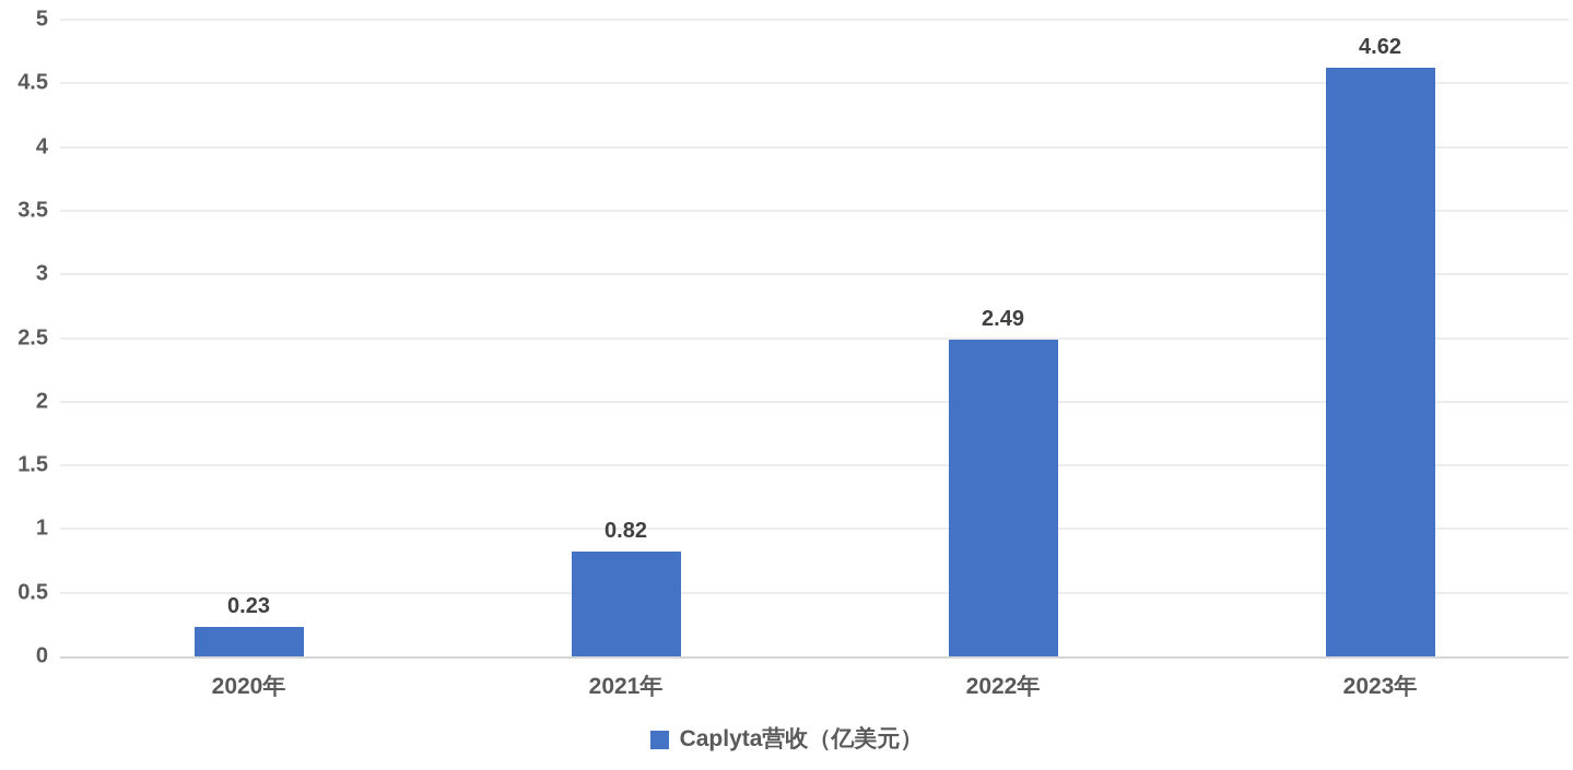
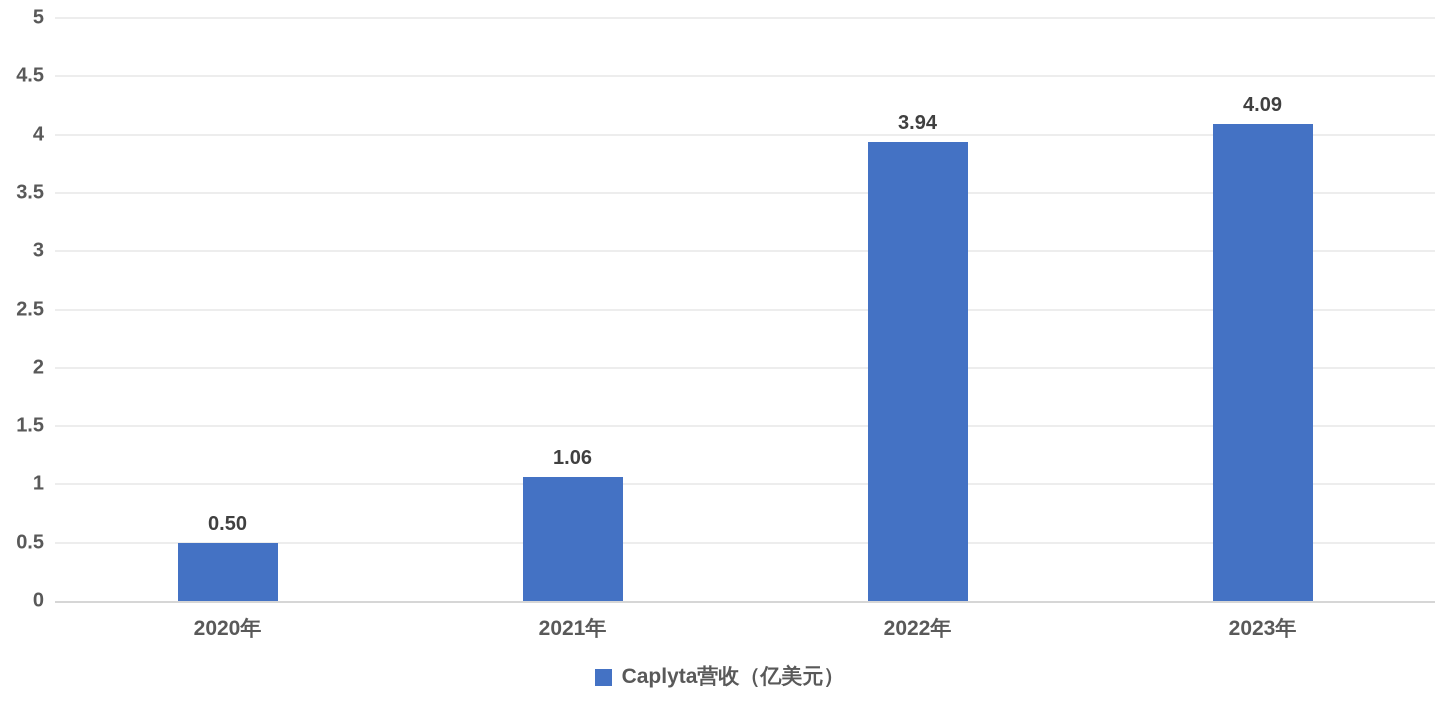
2020年: 0.23 -> 0.50
2021年: 0.82 -> 1.06
2022年: 2.49 -> 3.94
2023年: 4.62 -> 4.09
